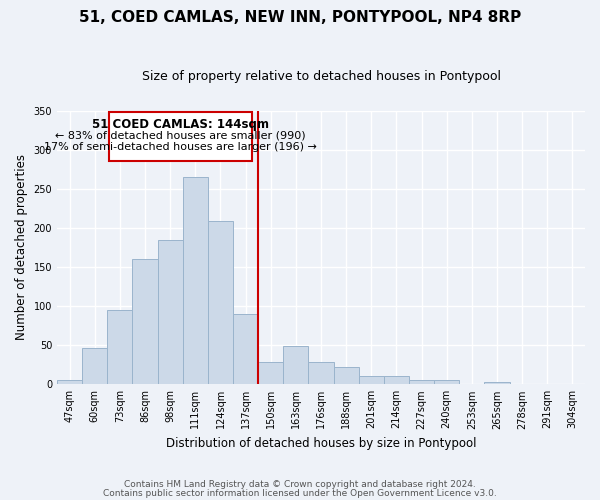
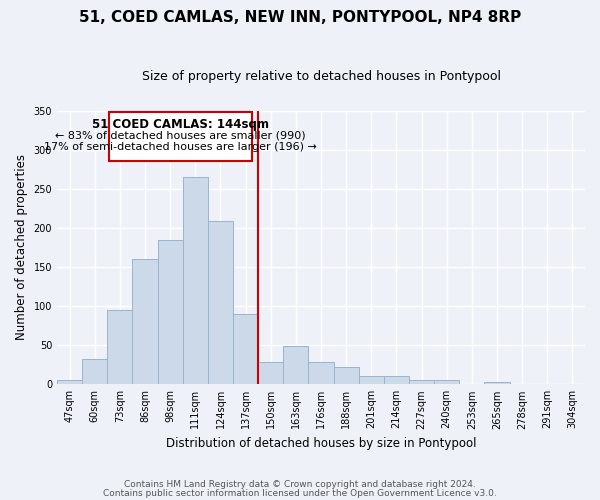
60sqm: 46 -> 32
